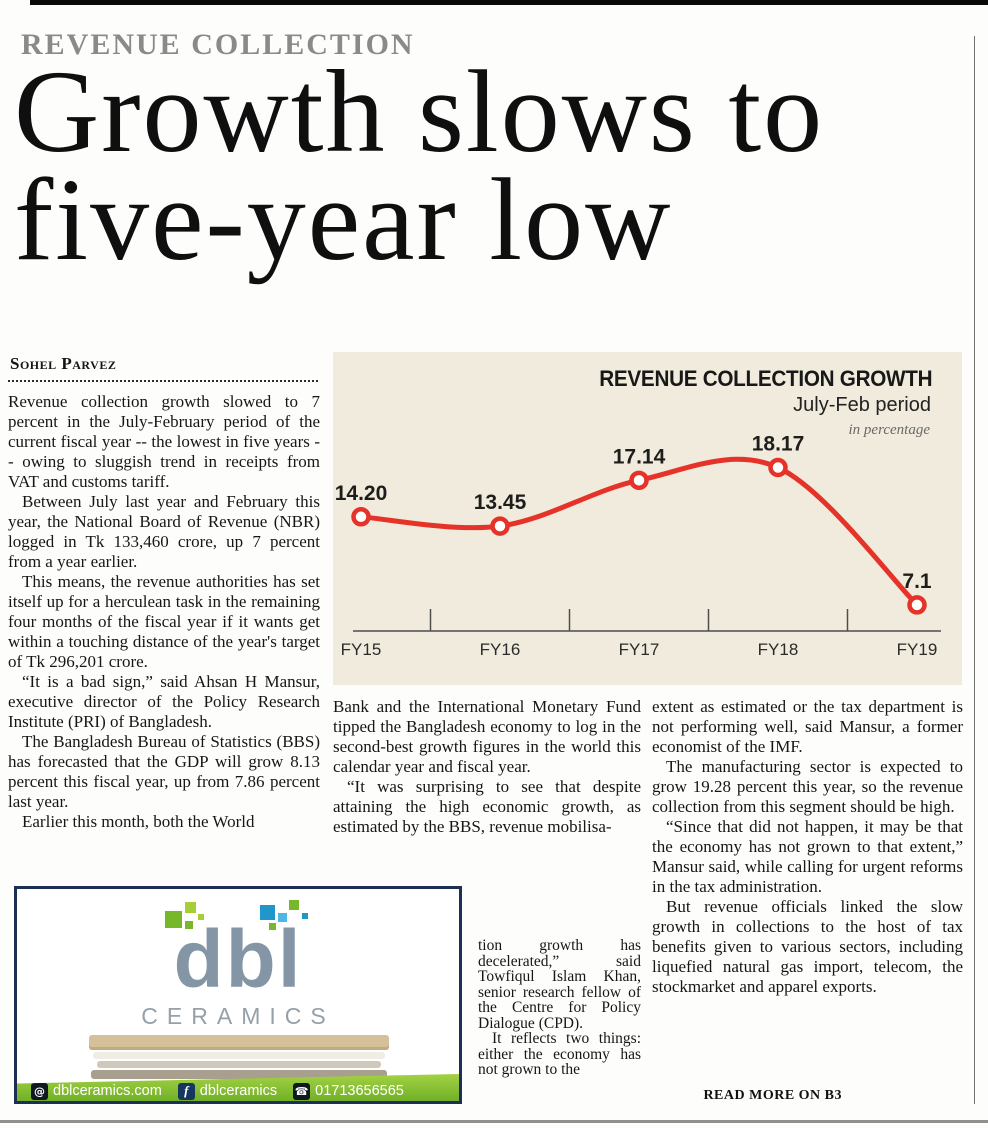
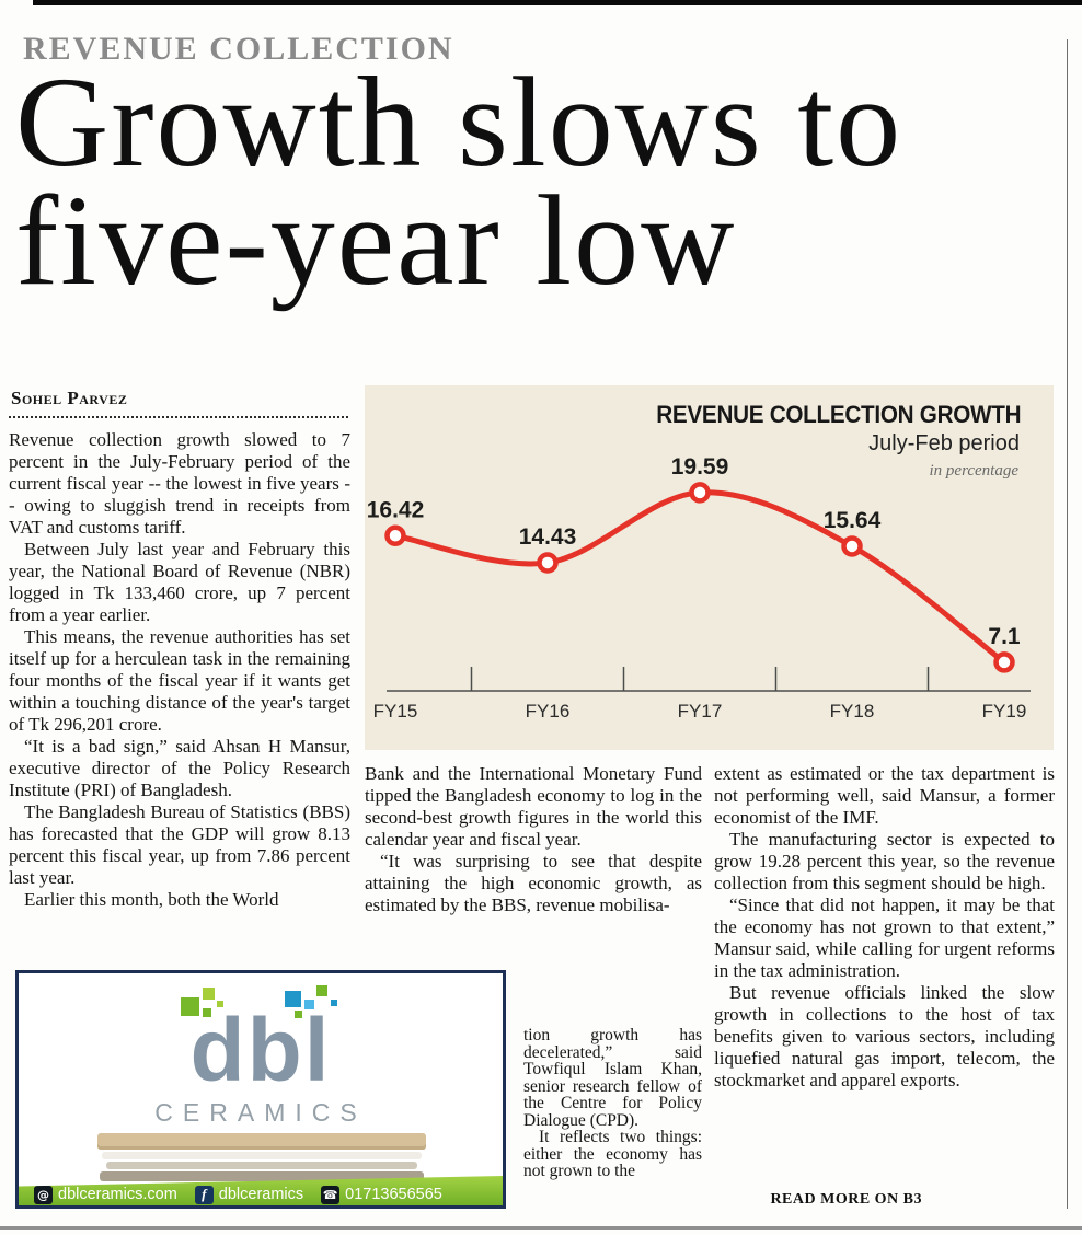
FY15: 14.20 -> 16.42
FY16: 13.45 -> 14.43
FY17: 17.14 -> 19.59
FY18: 18.17 -> 15.64
